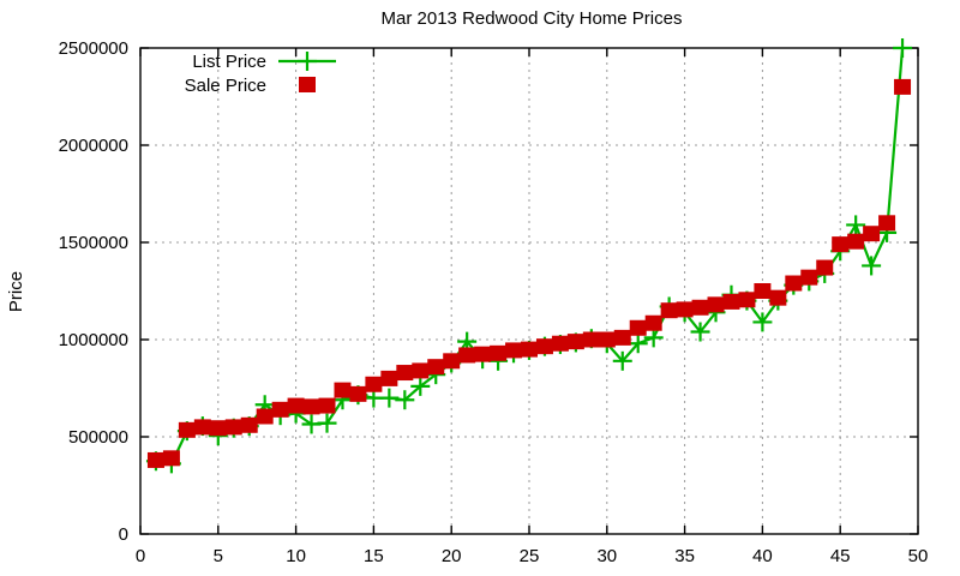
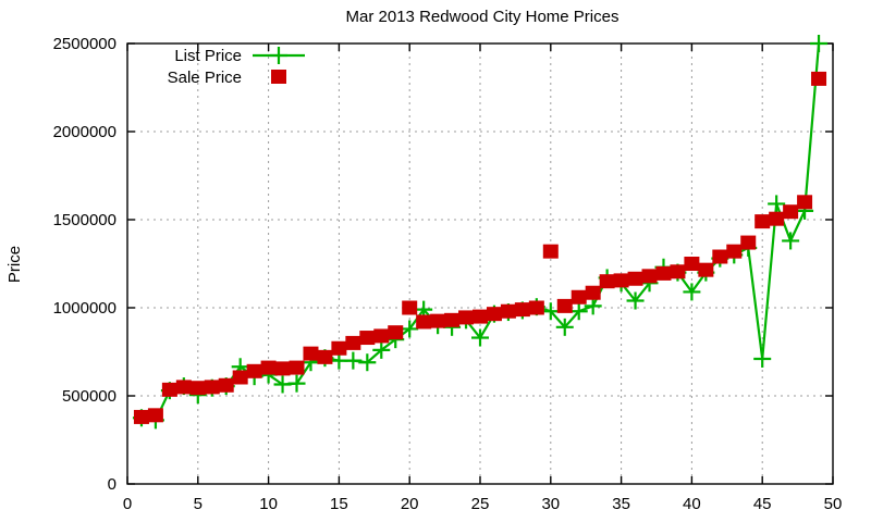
Sale Price/20: 890000 -> 1000000
List Price/25: 940000 -> 830000
Sale Price/30: 1000000 -> 1320000
List Price/45: 1460000 -> 710000
